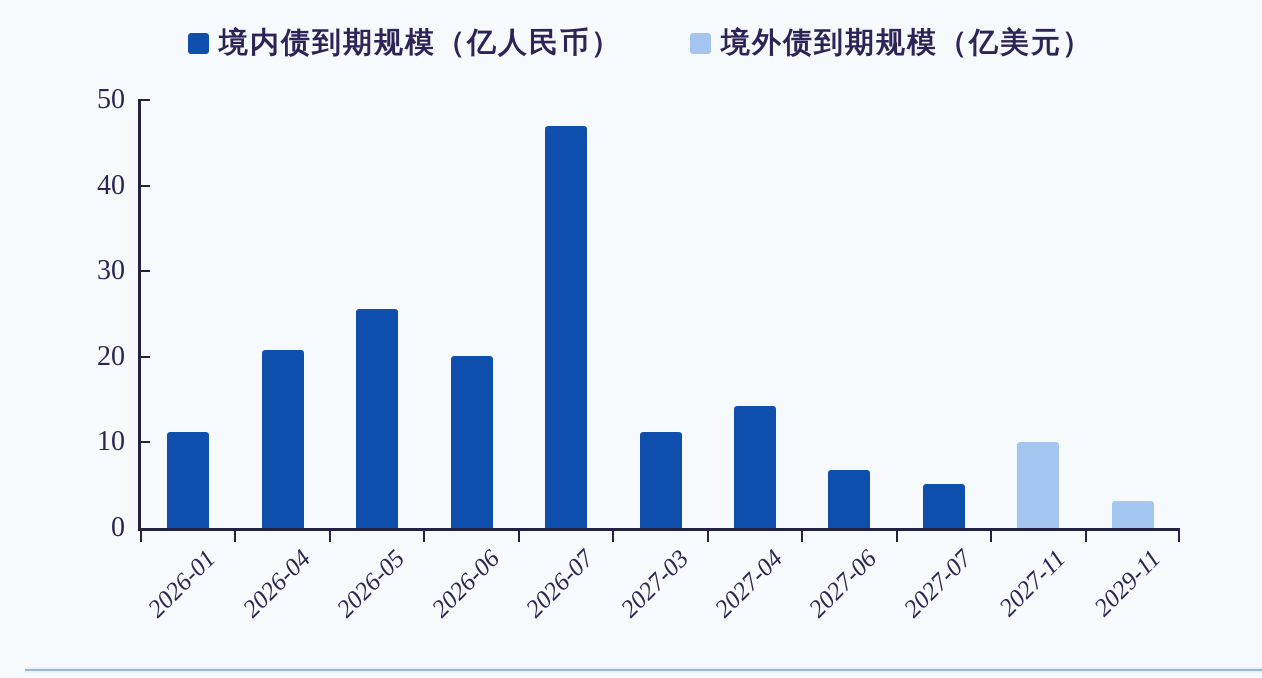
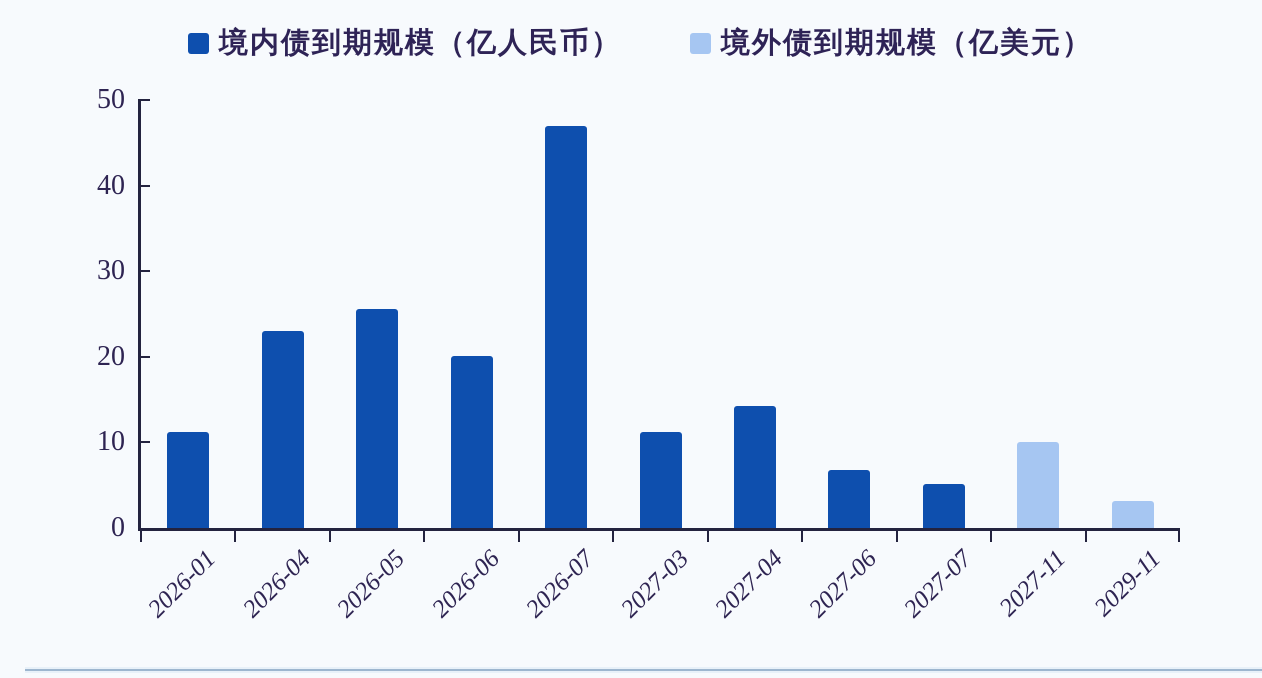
境内债到期规模（亿人民币）/2026-04: 21 -> 23
